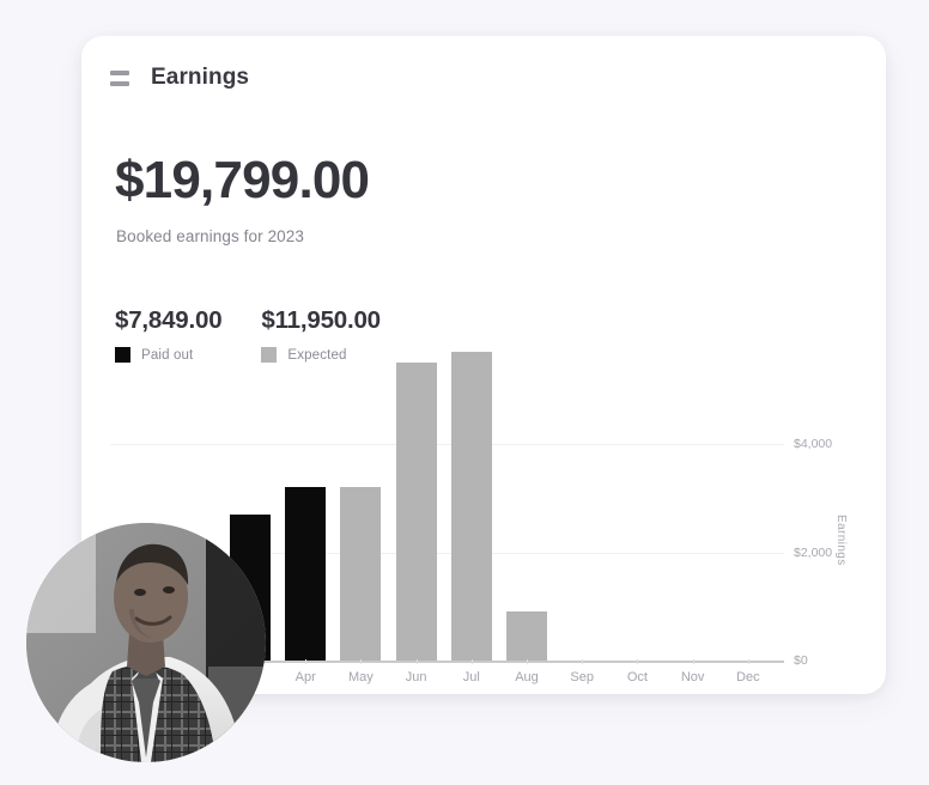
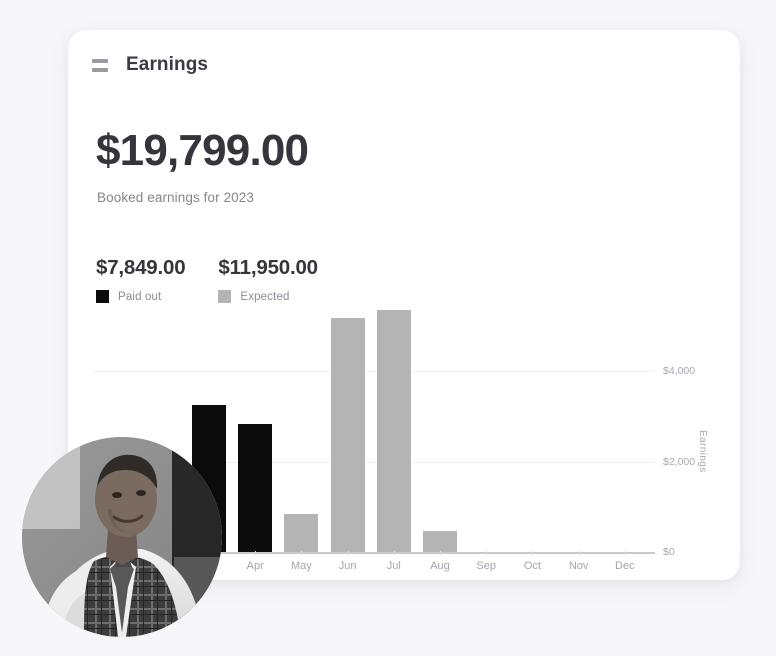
Paid out/Mar: $2700 -> $3200
Paid out/Apr: $3200 -> $2800
Expected/May: $3200 -> $800
Expected/Jun: $5500 -> $5200
Expected/Jul: $5700 -> $5400
Expected/Aug: $900 -> $500
